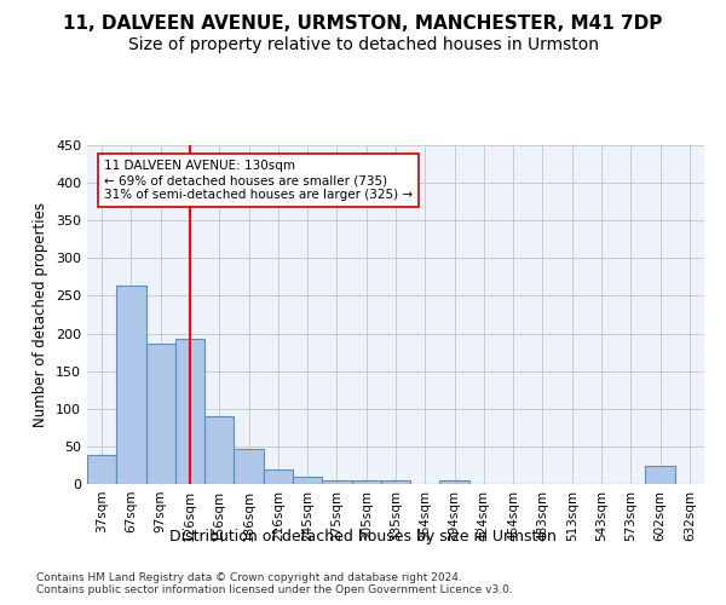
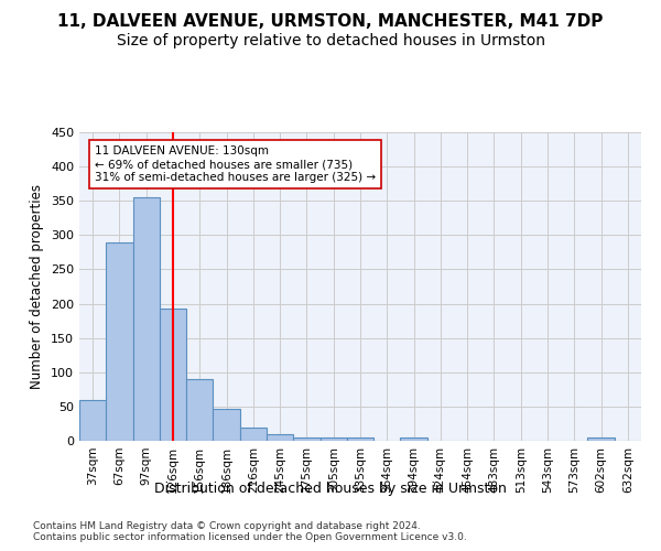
37sqm: 38 -> 60
67sqm: 264 -> 290
97sqm: 186 -> 355
602sqm: 24 -> 5
